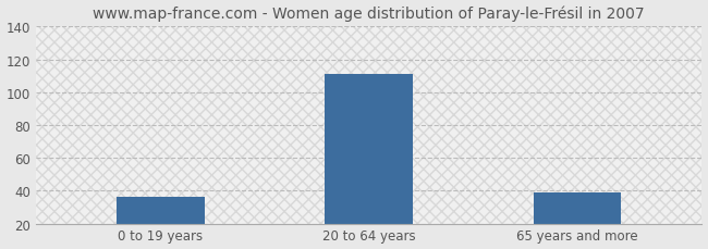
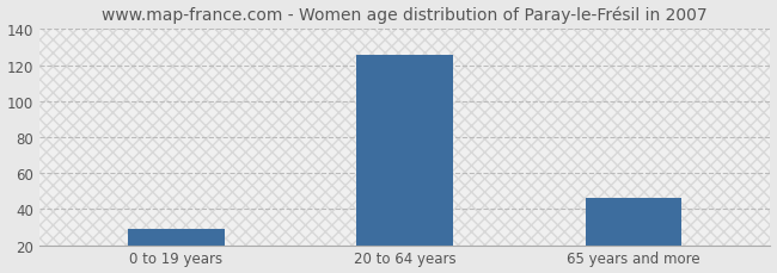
0 to 19 years: 36 -> 29
20 to 64 years: 111 -> 126
65 years and more: 39 -> 46
